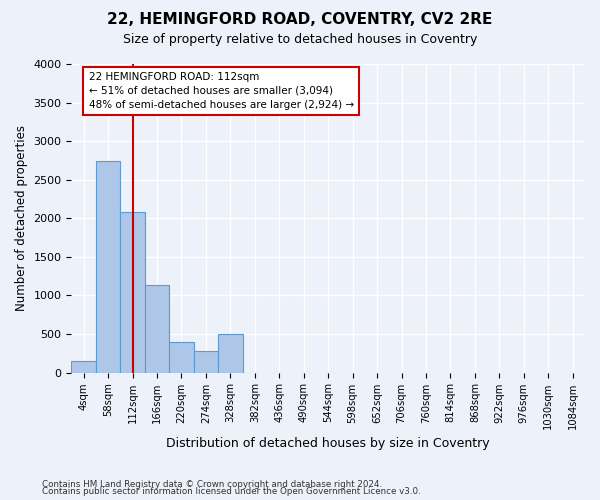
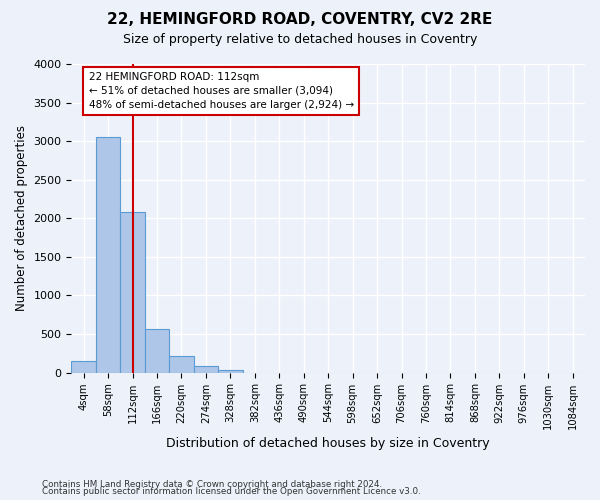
58sqm: 2740 -> 3060
166sqm: 1140 -> 570
220sqm: 400 -> 220
274sqm: 280 -> 80
328sqm: 500 -> 30
